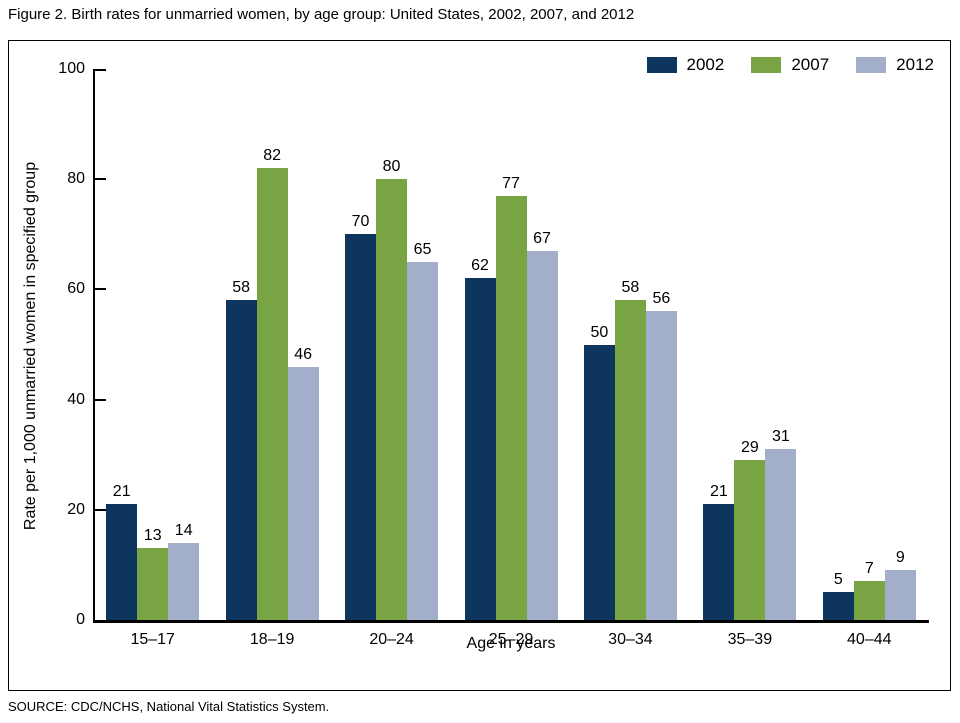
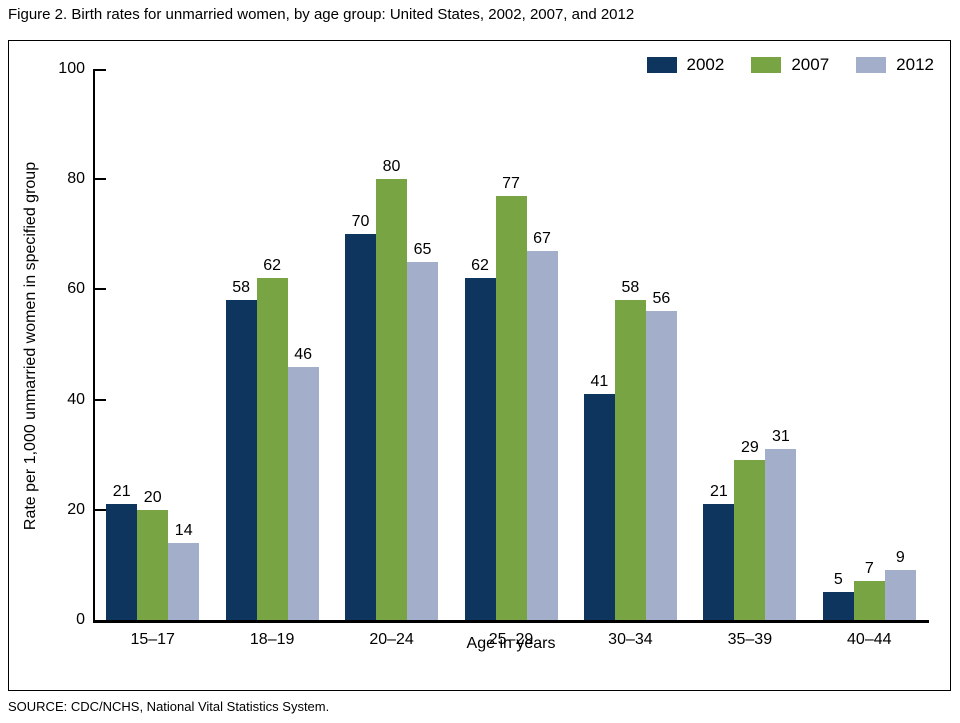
2007/15–17: 13 -> 20
2007/18–19: 82 -> 62
2002/30–34: 50 -> 41
